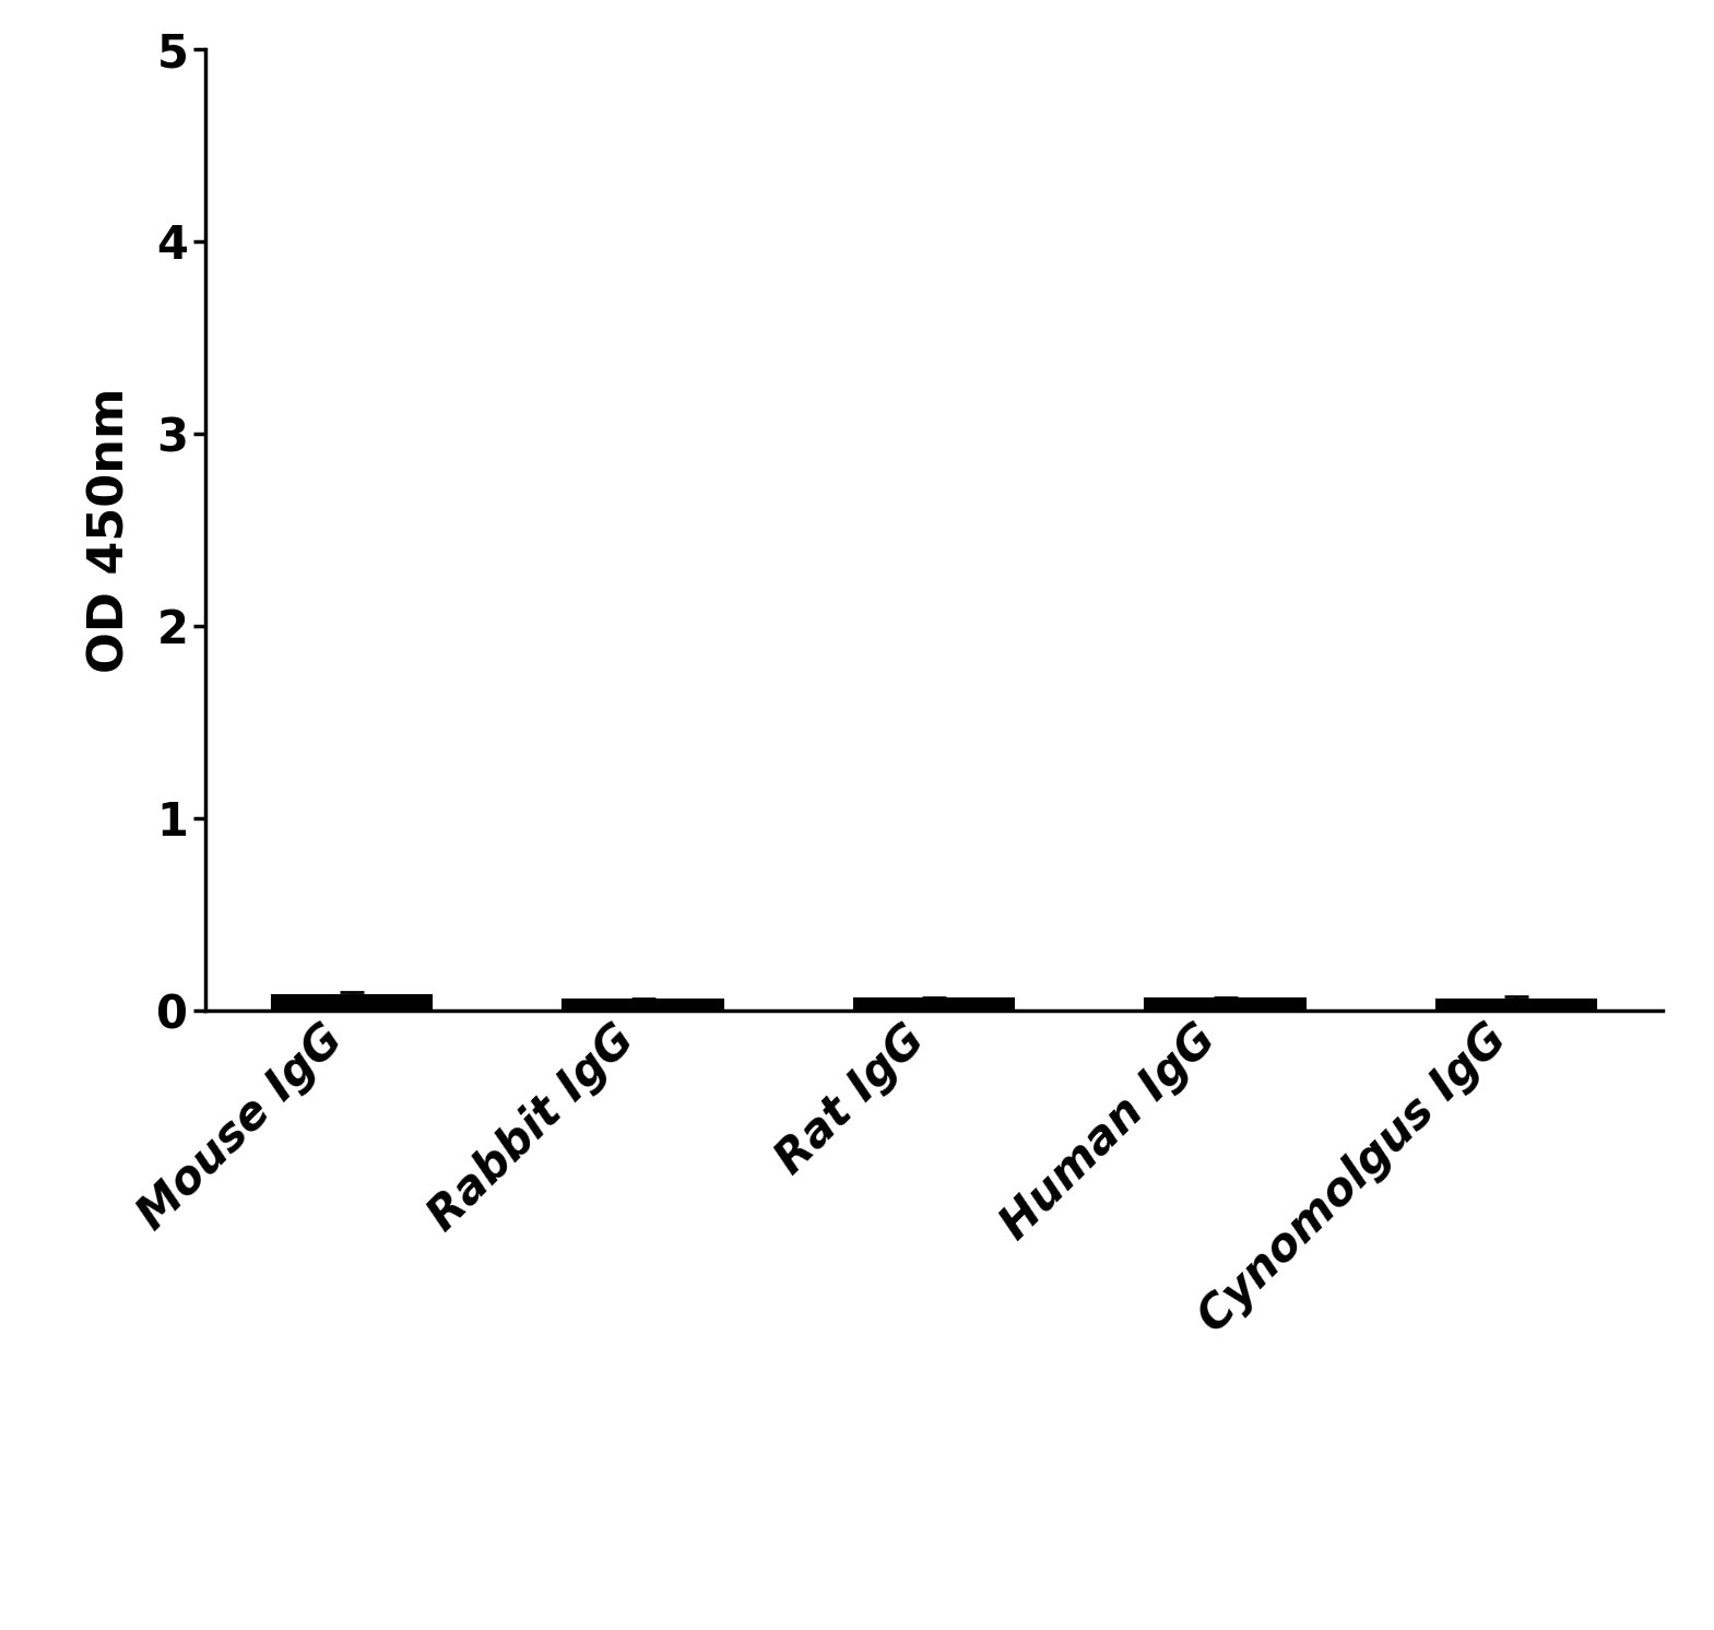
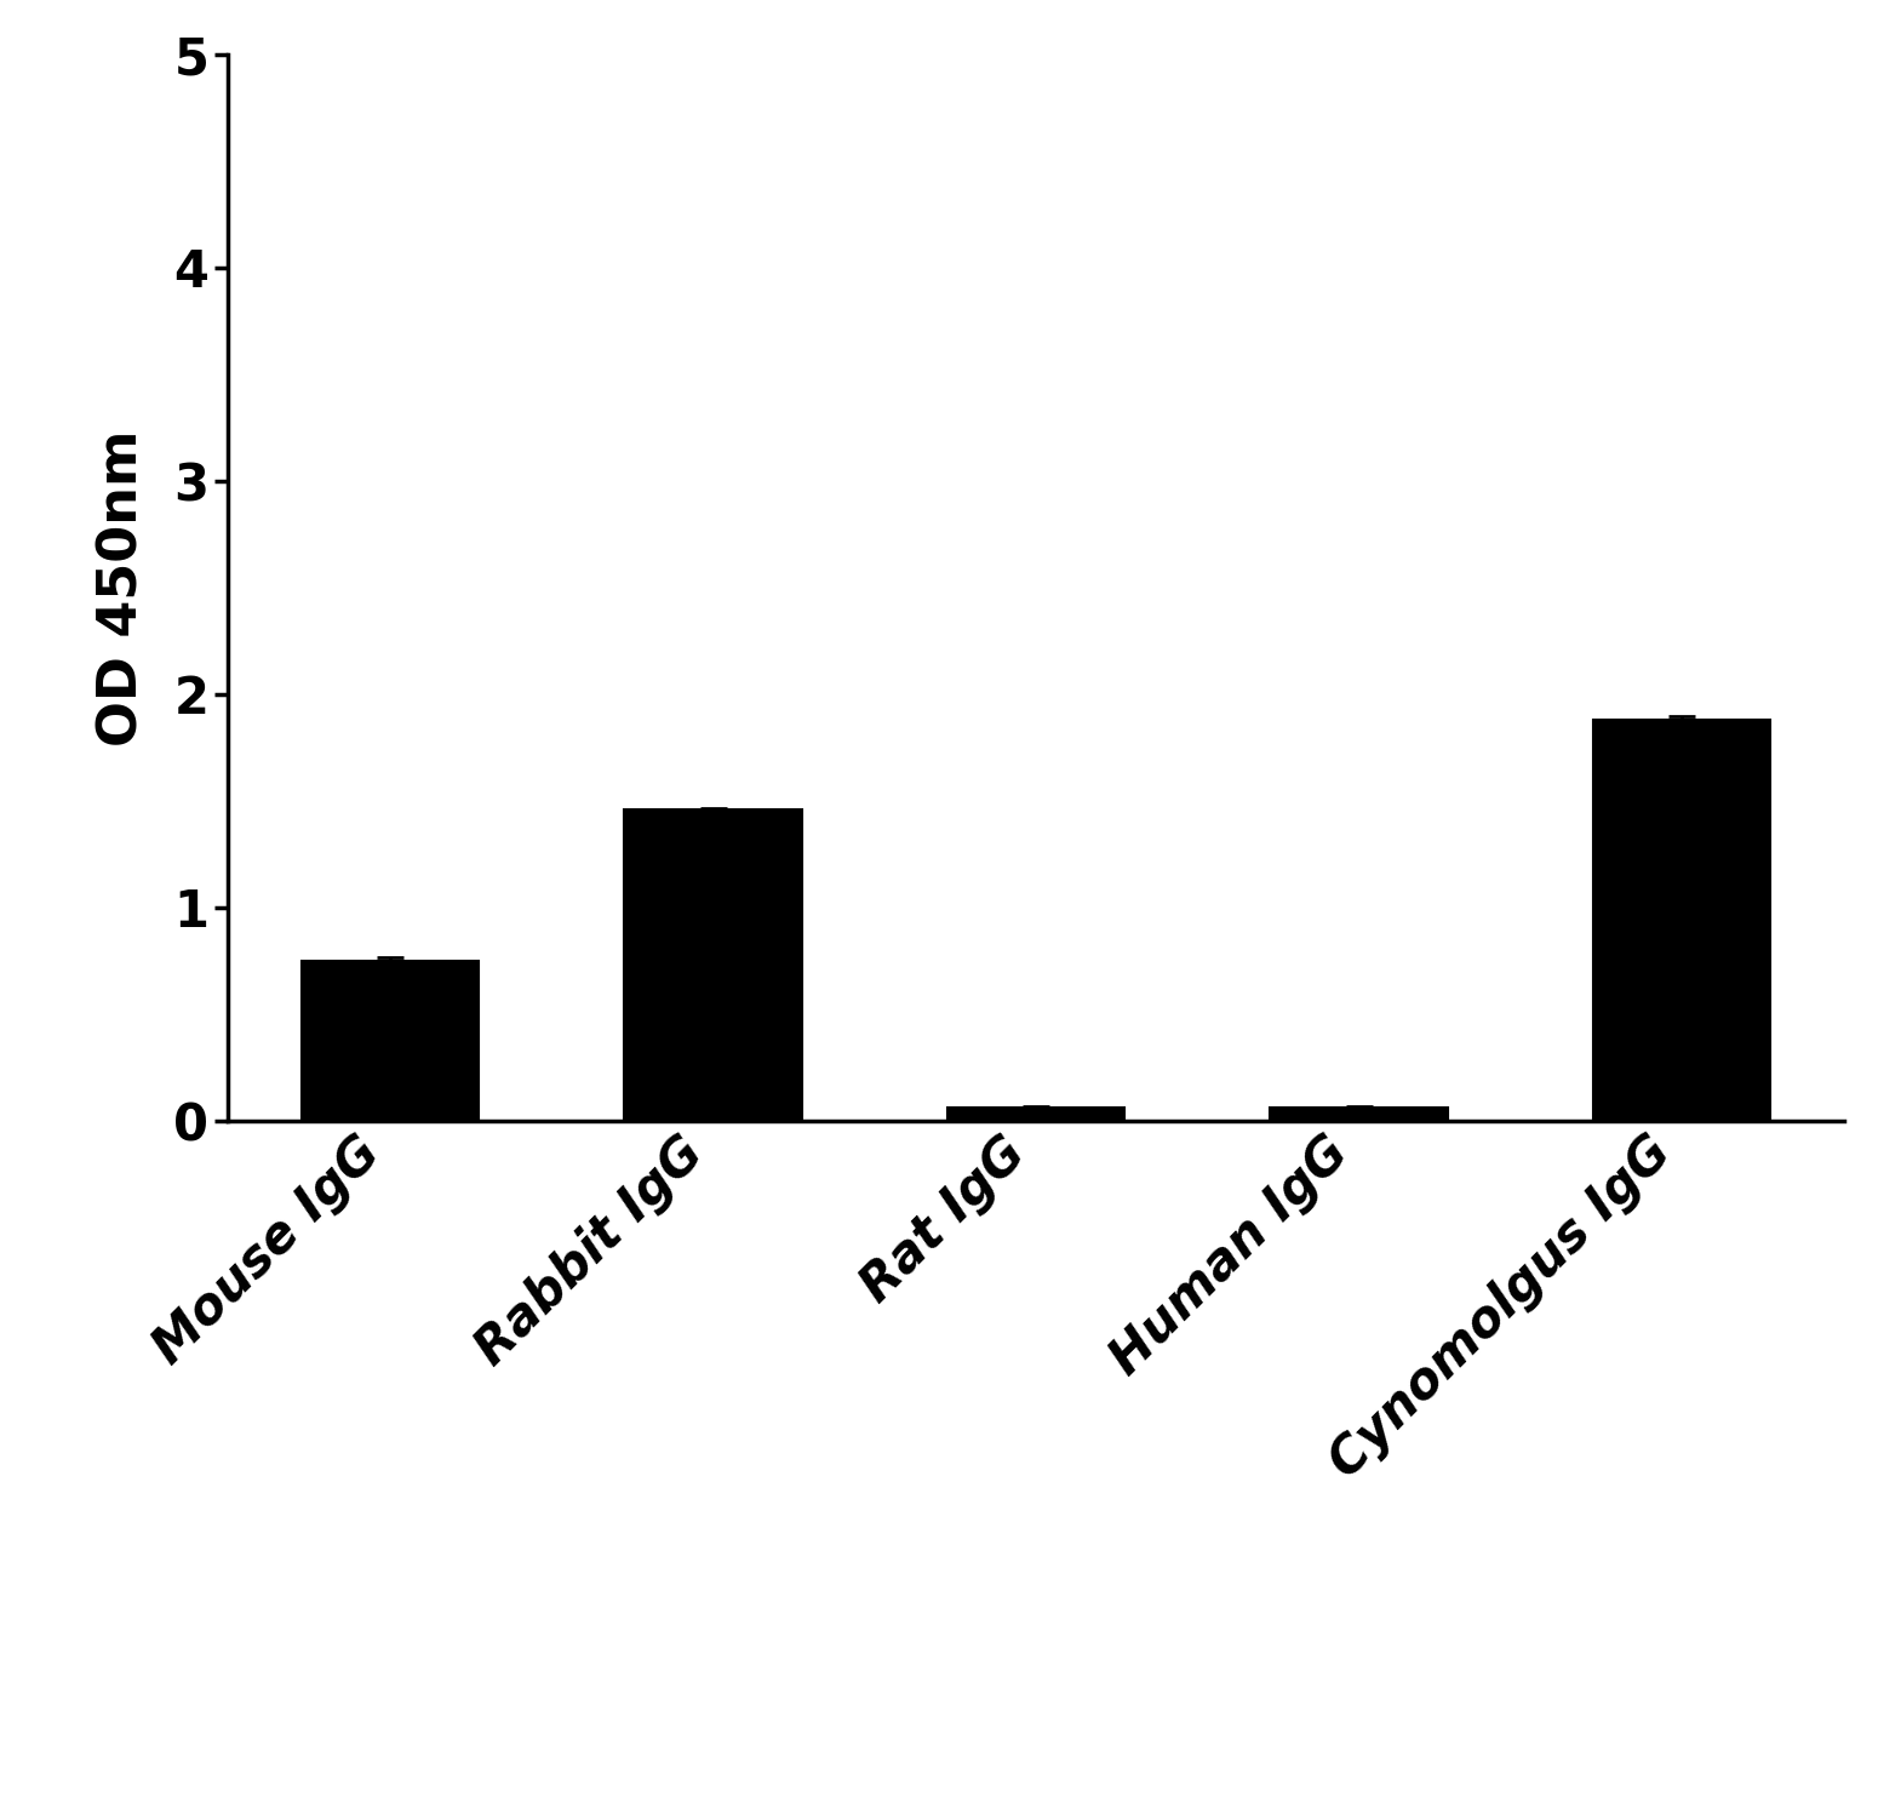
Mouse IgG: 0.08 -> 0.75
Rabbit IgG: 0.06 -> 1.46
Cynomolgus IgG: 0.06 -> 1.88
